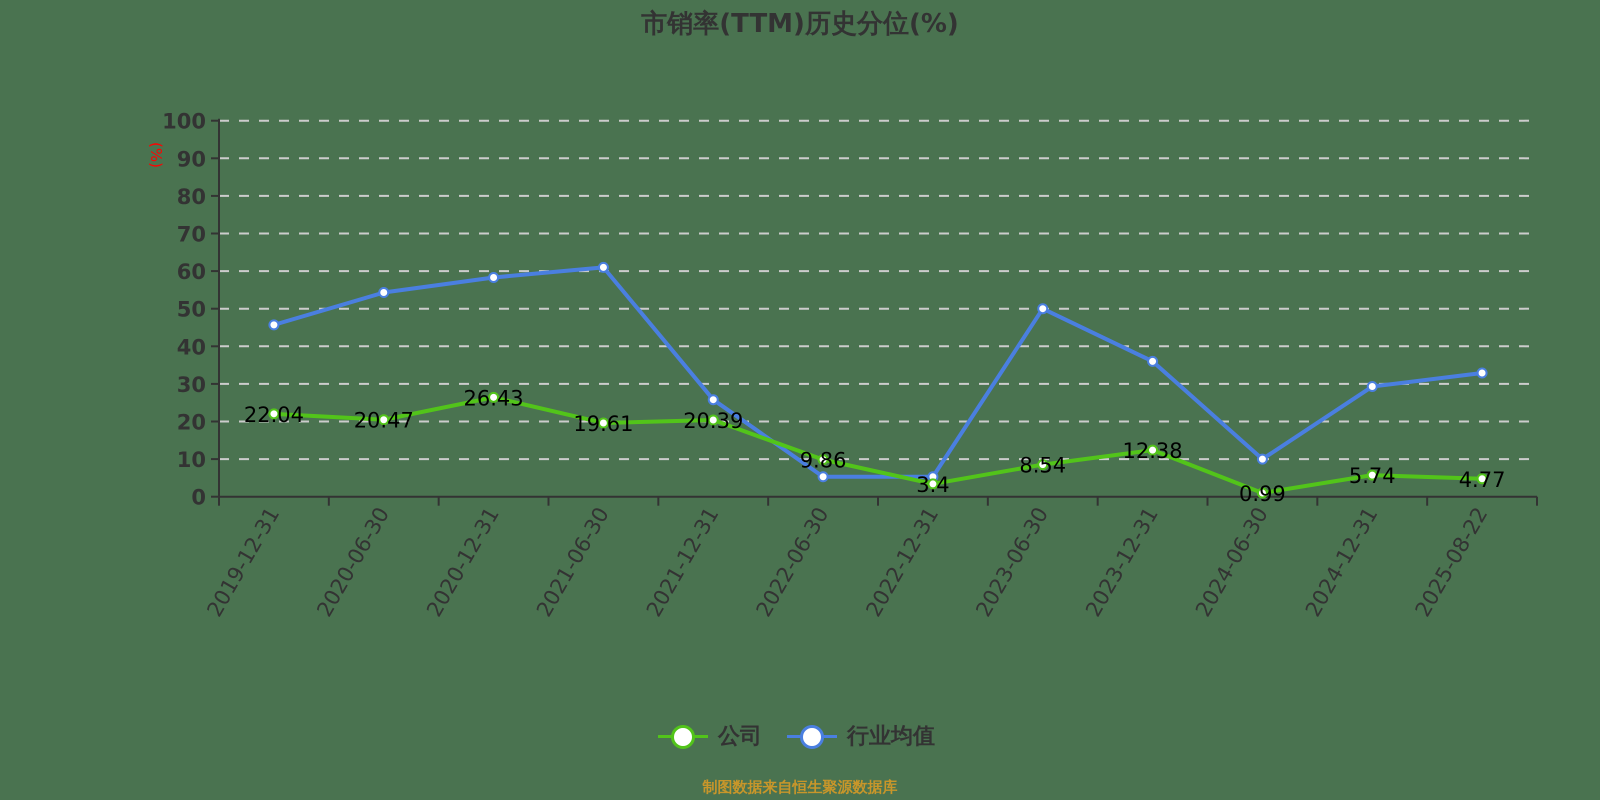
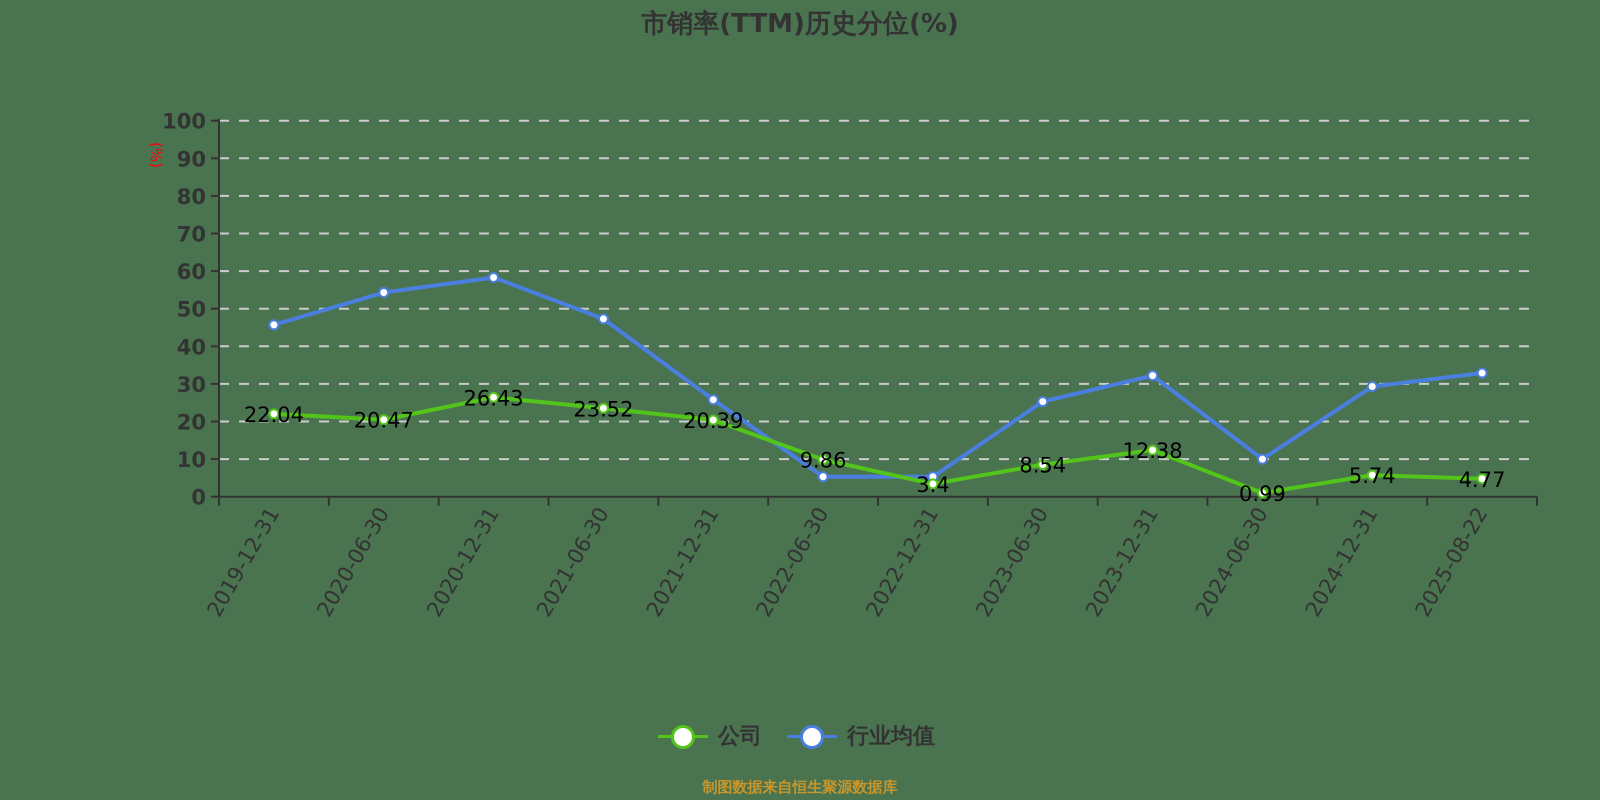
公司/2021-06-30: 19.61 -> 23.52
行业均值/2021-06-30: 61 -> 47
行业均值/2023-06-30: 50 -> 25
行业均值/2023-12-31: 36 -> 32
